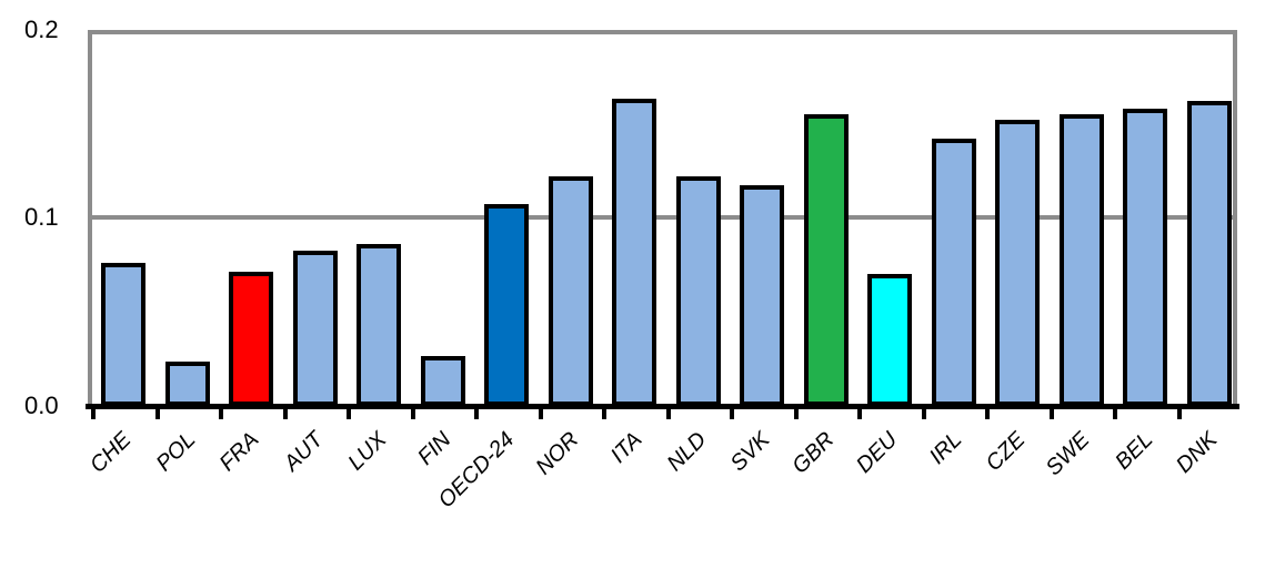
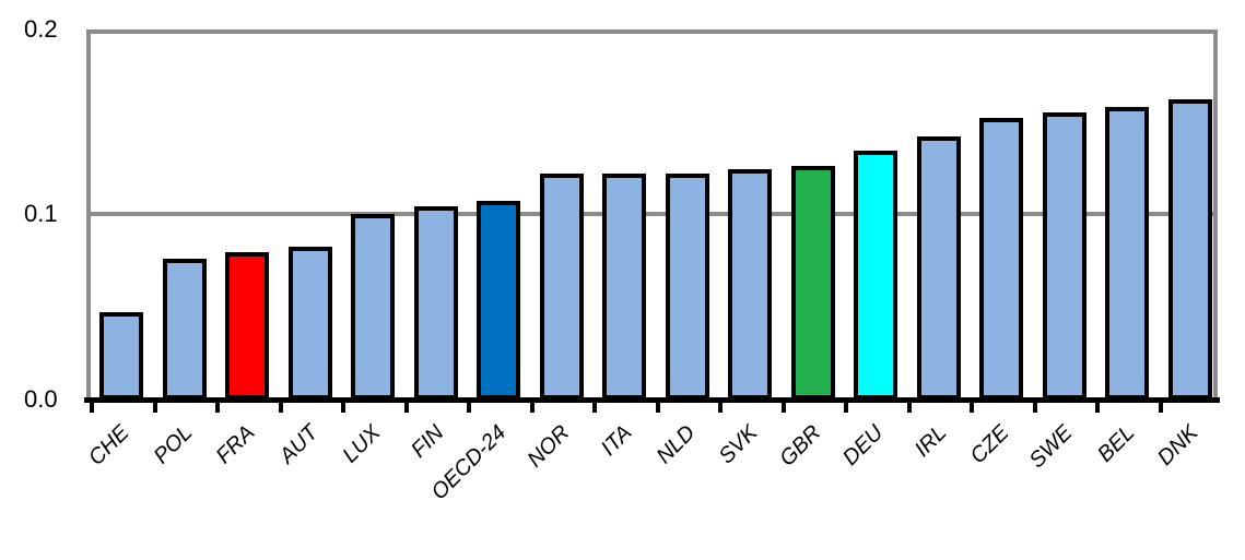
CHE: 0.074 -> 0.045
POL: 0.021 -> 0.074
FRA: 0.069 -> 0.077
LUX: 0.084 -> 0.098
FIN: 0.024 -> 0.102
ITA: 0.161 -> 0.120
SVK: 0.115 -> 0.122
GBR: 0.153 -> 0.124
DEU: 0.068 -> 0.132
